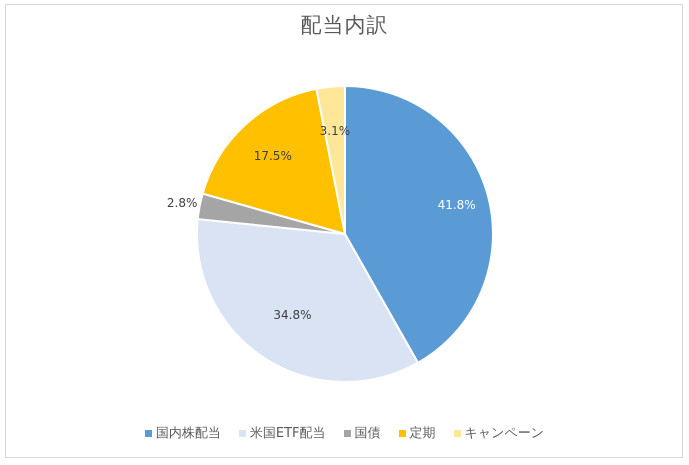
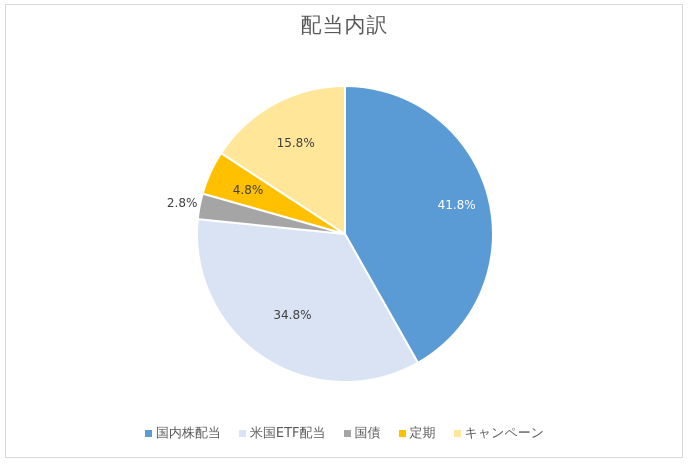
定期: 17.5% -> 4.8%
キャンペーン: 3.1% -> 15.8%
